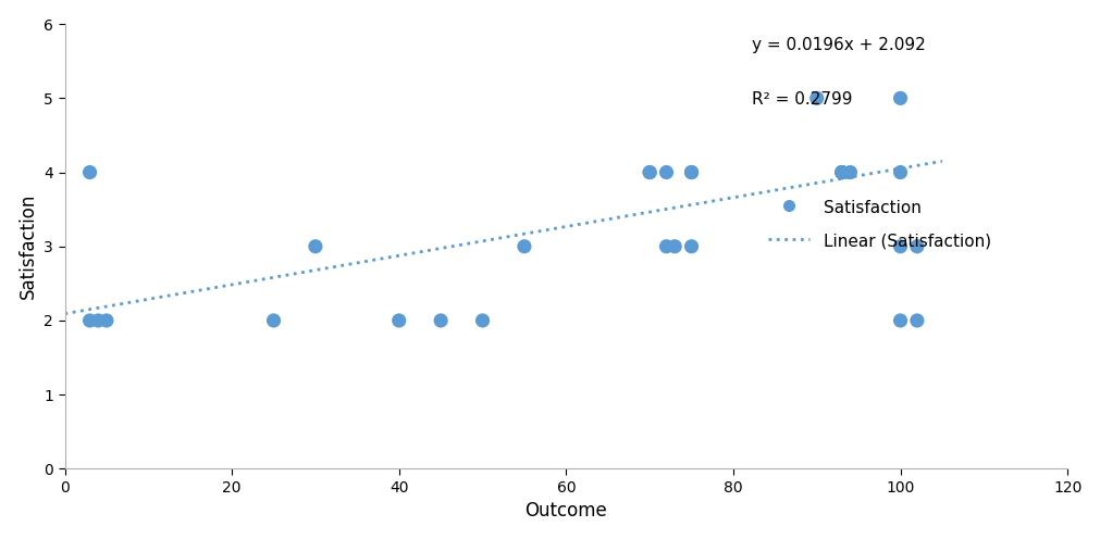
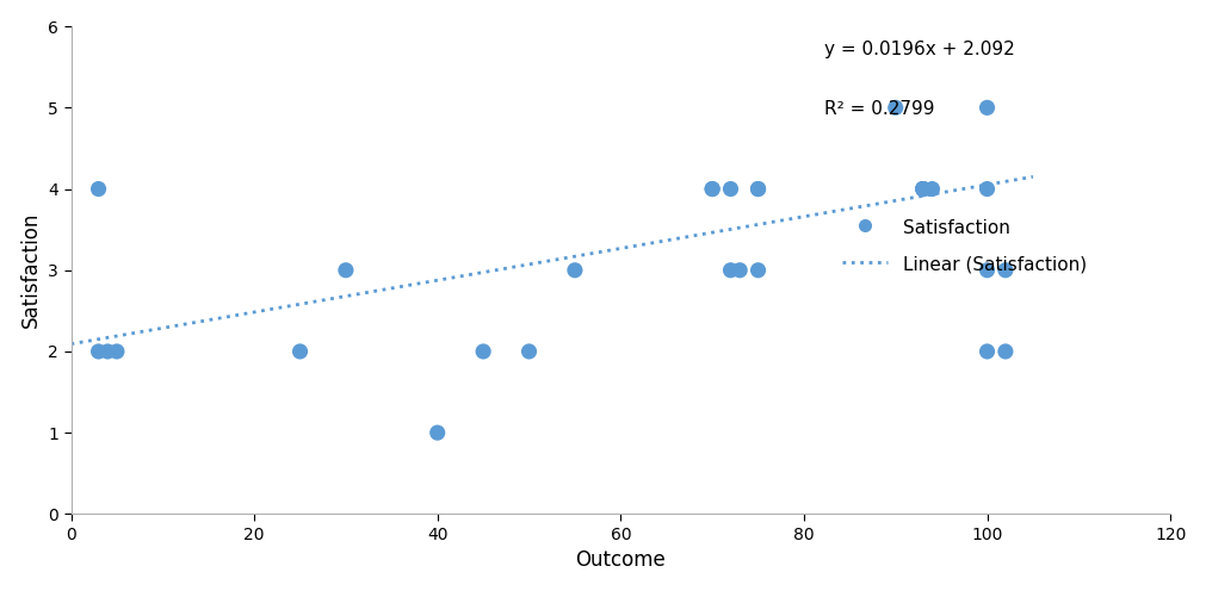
40: 2 -> 1
